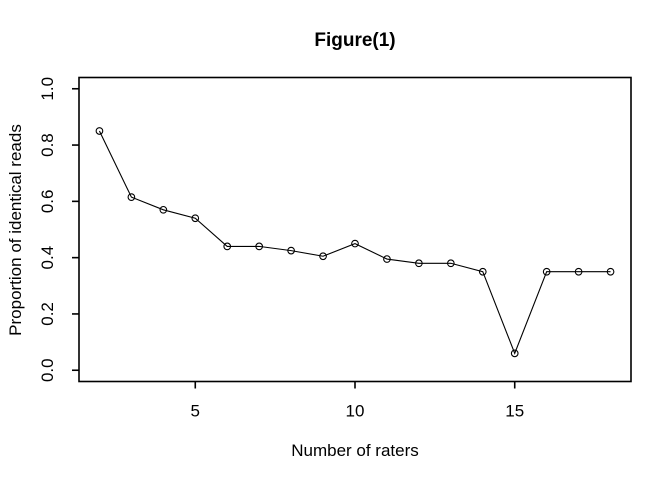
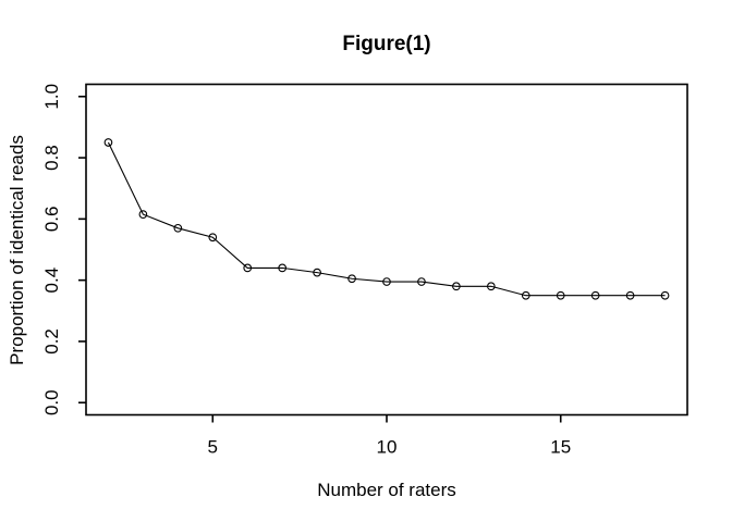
10: 0.45 -> 0.40
15: 0.06 -> 0.35
